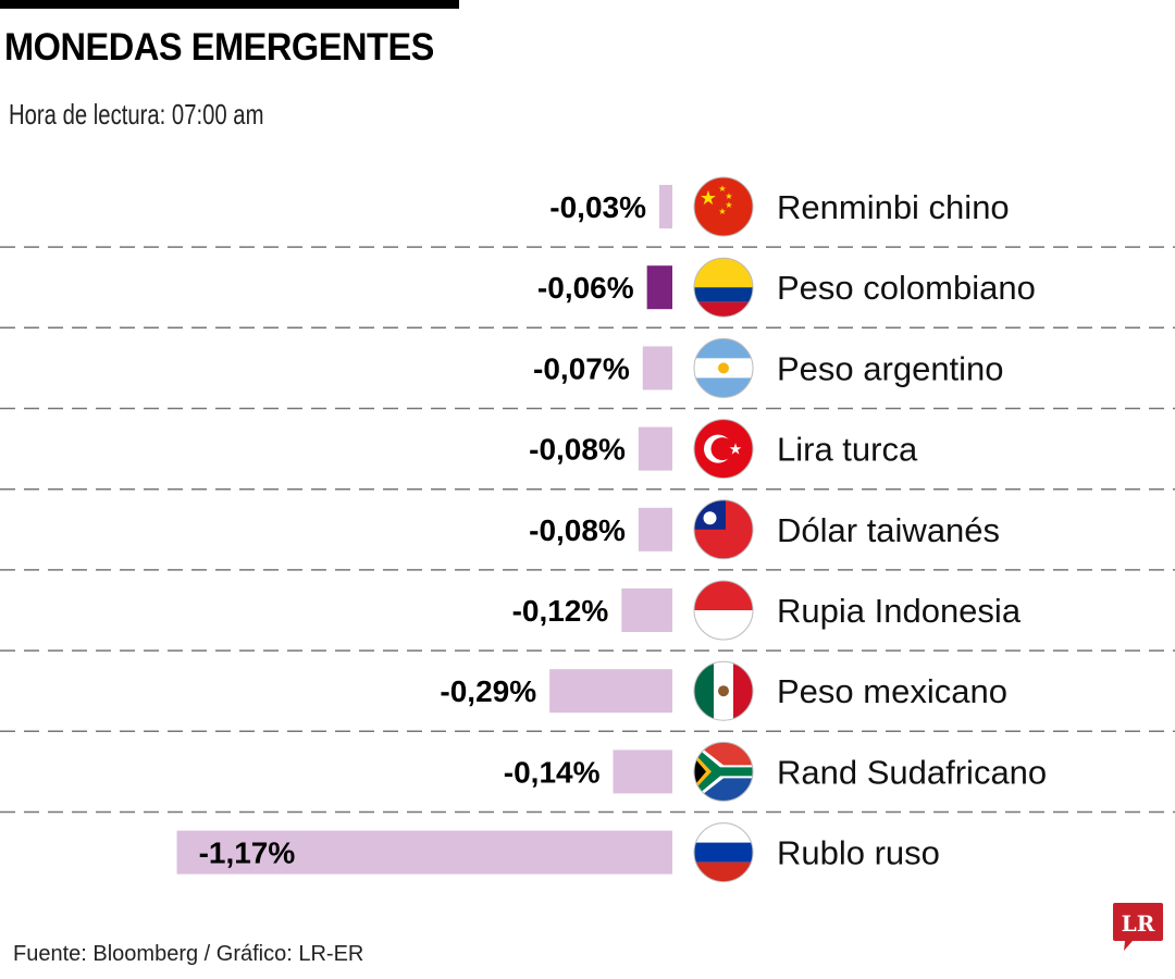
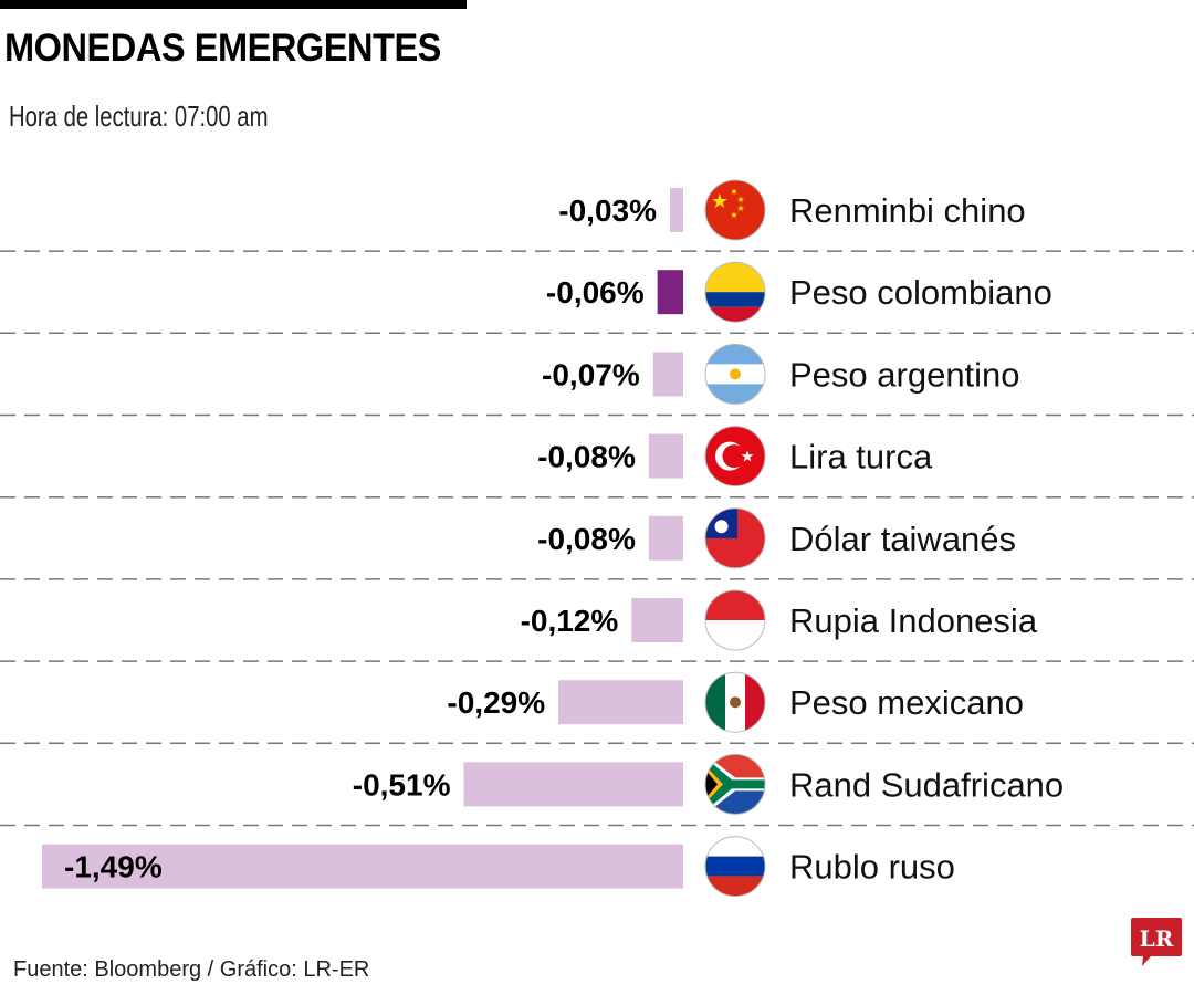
Rand Sudafricano: -0,14% -> -0,51%
Rublo ruso: -1,17% -> -1,49%
